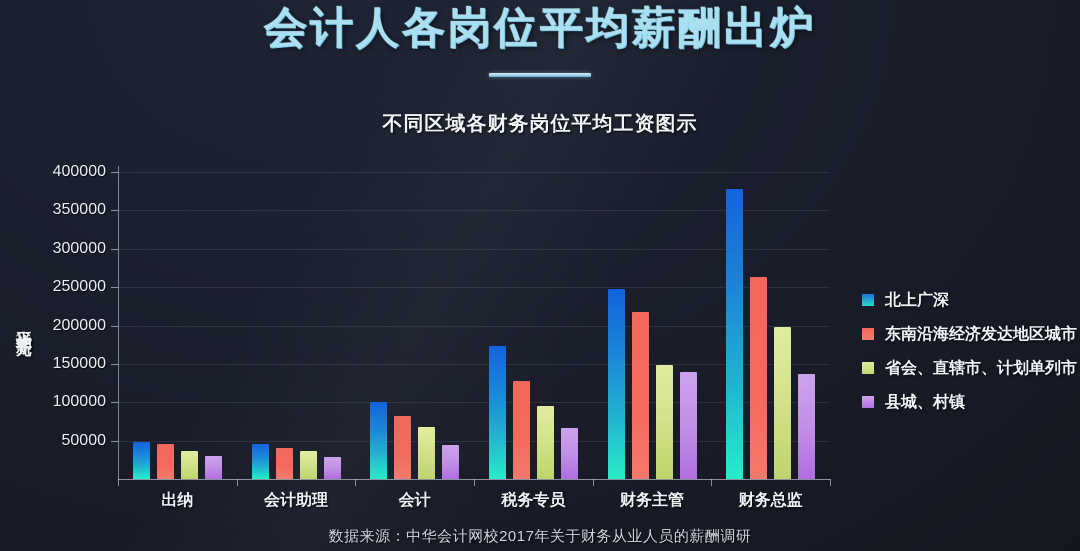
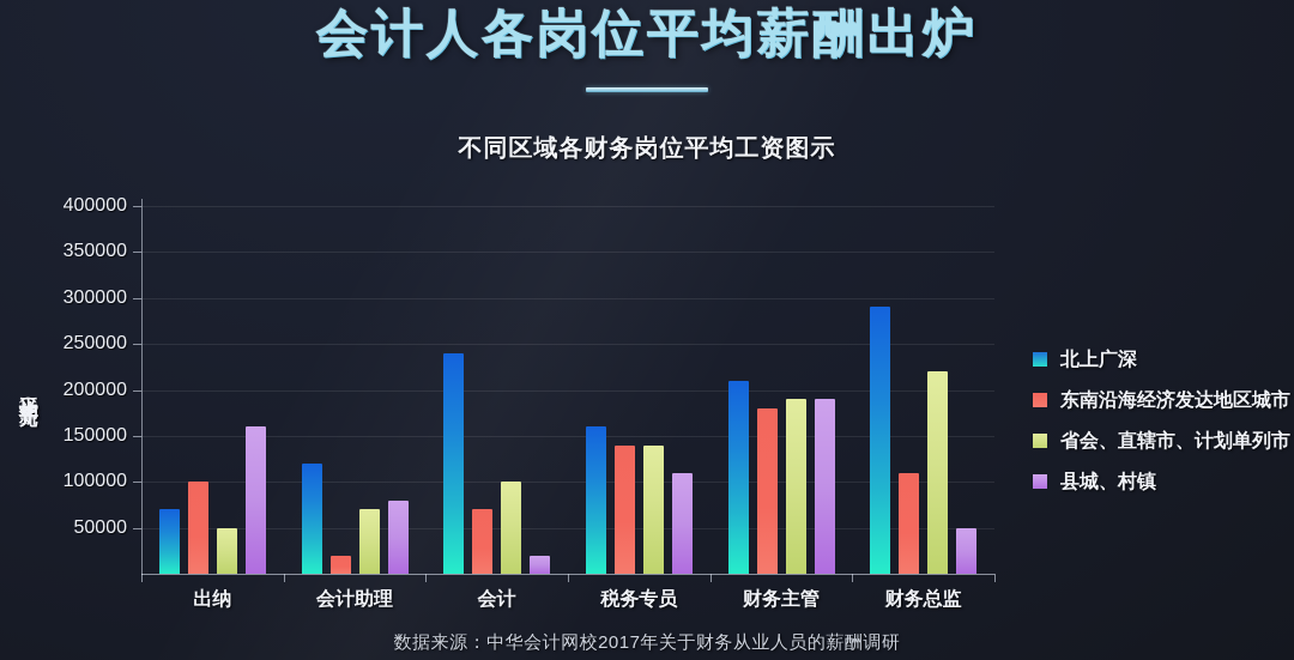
北上广深/出纳: 50000 -> 70000
东南沿海经济发达地区城市/出纳: 40000 -> 100000
省会、直辖市、计划单列市/出纳: 40000 -> 50000
县城、村镇/出纳: 30000 -> 160000
北上广深/会计助理: 50000 -> 120000
东南沿海经济发达地区城市/会计助理: 40000 -> 20000
省会、直辖市、计划单列市/会计助理: 40000 -> 70000
县城、村镇/会计助理: 30000 -> 80000
北上广深/会计: 100000 -> 240000
东南沿海经济发达地区城市/会计: 80000 -> 70000
省会、直辖市、计划单列市/会计: 70000 -> 100000
县城、村镇/会计: 40000 -> 20000
北上广深/税务专员: 170000 -> 160000
东南沿海经济发达地区城市/税务专员: 130000 -> 140000
省会、直辖市、计划单列市/税务专员: 100000 -> 140000
县城、村镇/税务专员: 70000 -> 110000
北上广深/财务主管: 250000 -> 210000
东南沿海经济发达地区城市/财务主管: 220000 -> 180000
省会、直辖市、计划单列市/财务主管: 150000 -> 190000
县城、村镇/财务主管: 140000 -> 190000
北上广深/财务总监: 380000 -> 290000
东南沿海经济发达地区城市/财务总监: 260000 -> 110000
省会、直辖市、计划单列市/财务总监: 200000 -> 220000
县城、村镇/财务总监: 140000 -> 50000
